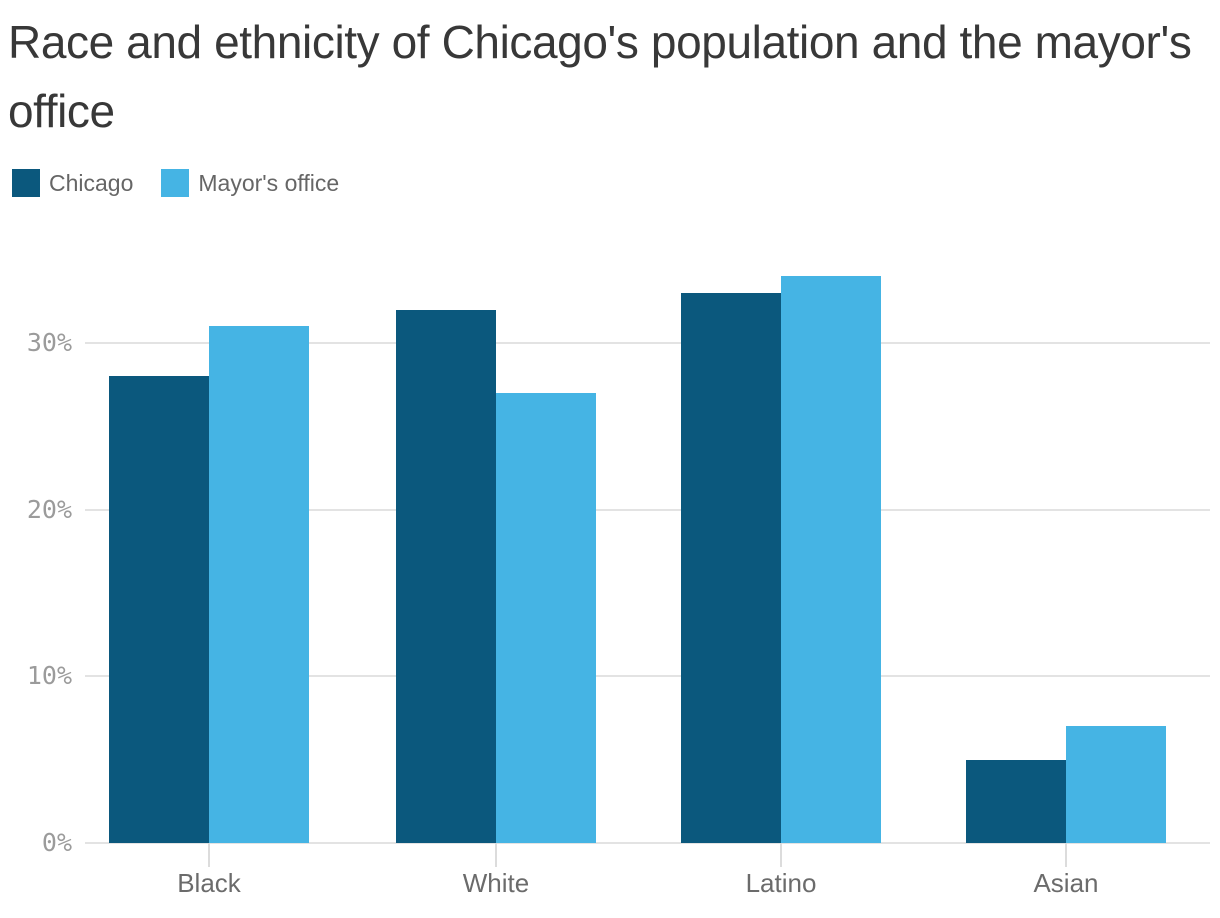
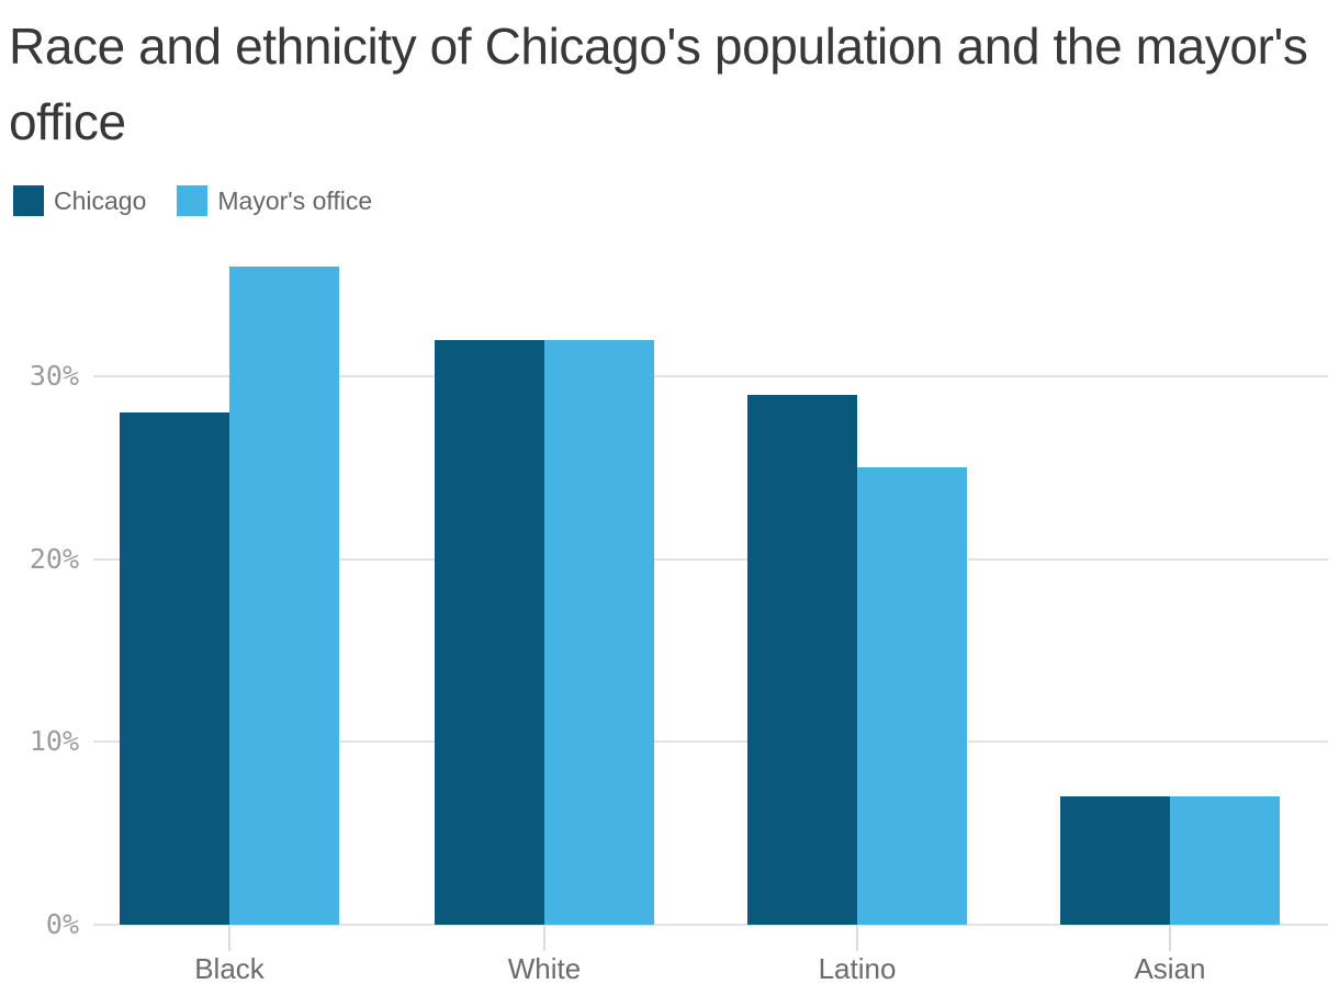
Mayor's office/Black: 31% -> 36%
Mayor's office/White: 27% -> 32%
Chicago/Latino: 33% -> 29%
Mayor's office/Latino: 34% -> 25%
Chicago/Asian: 5% -> 7%
